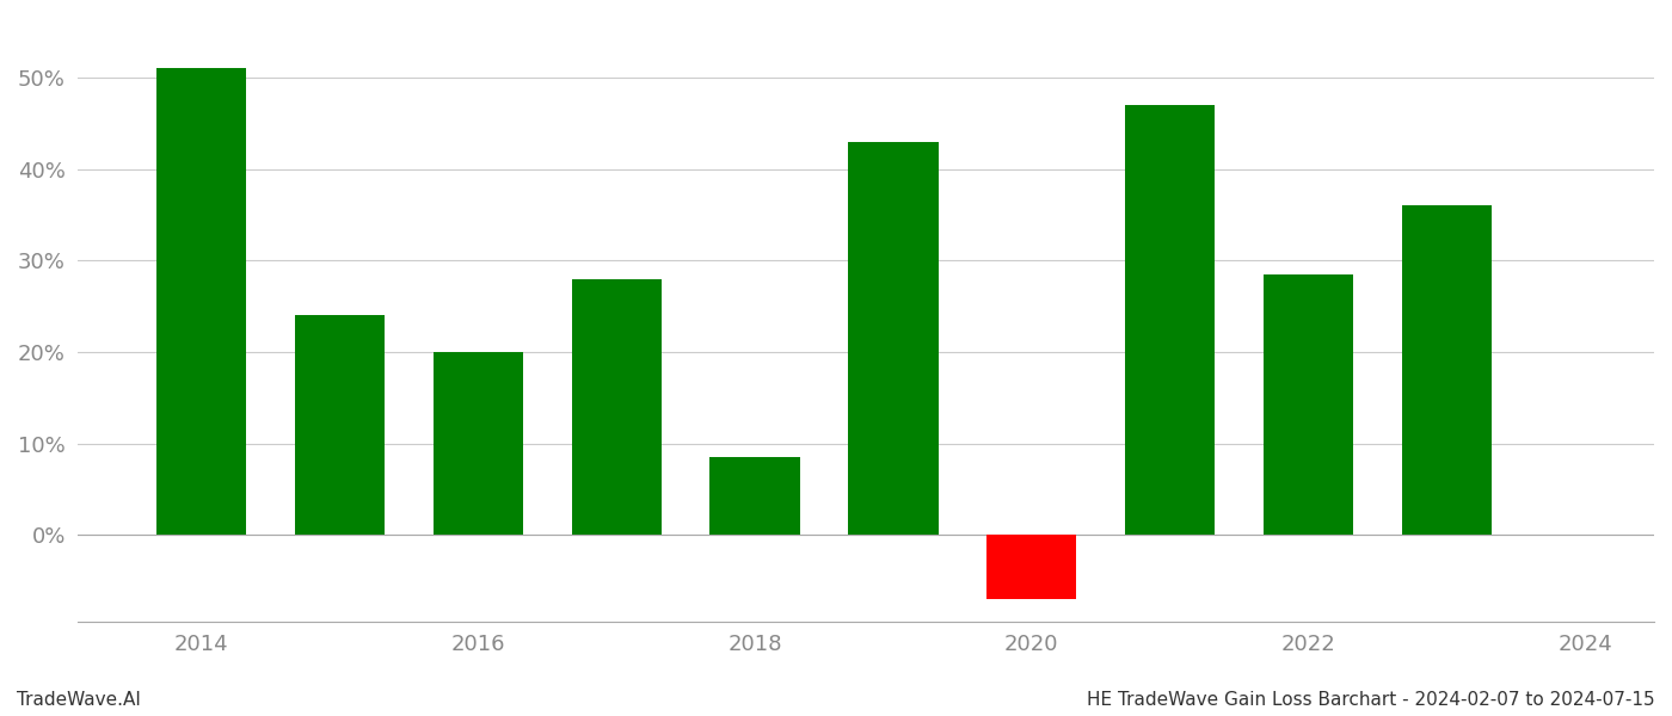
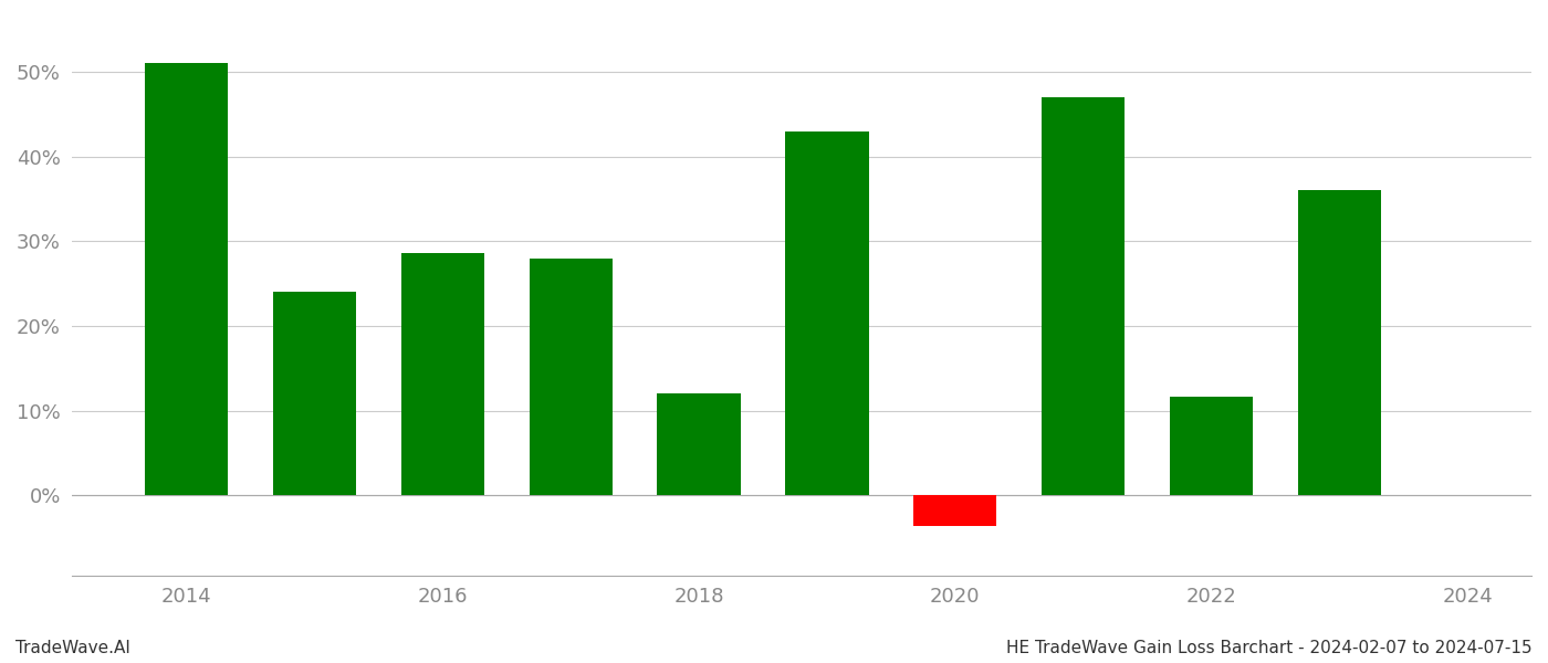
2016: 20.0% -> 28.6%
2018: 8.5% -> 12.0%
2020: -7.0% -> -3.6%
2022: 28.5% -> 11.6%
